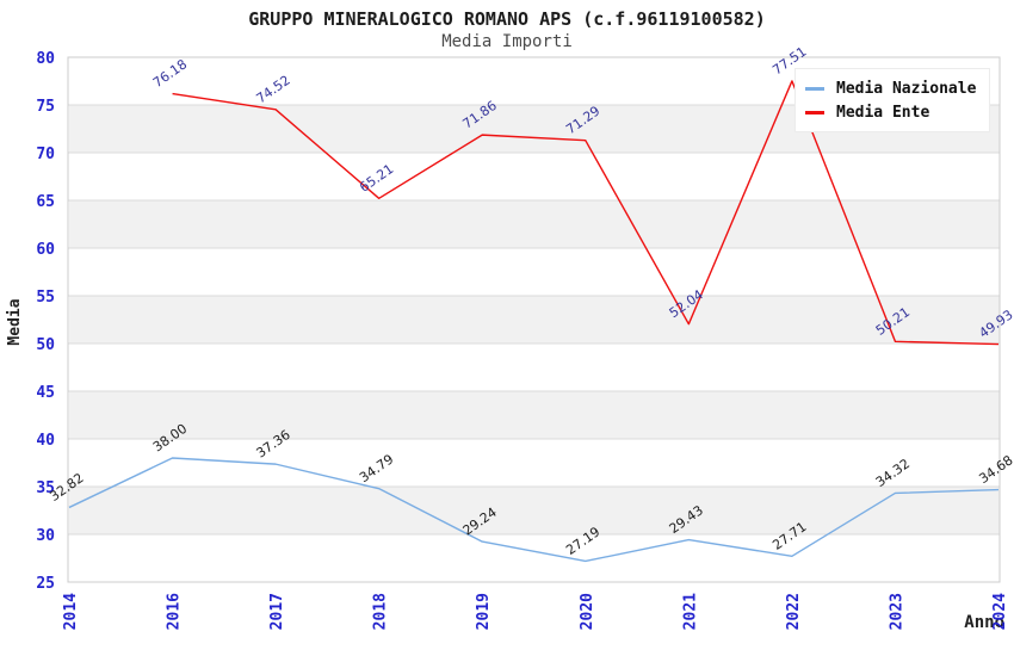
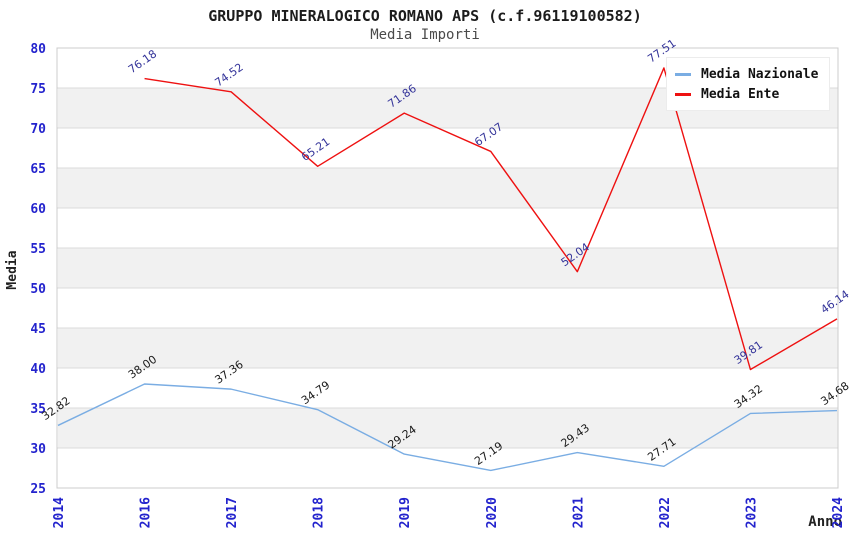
Media Ente/2020: 71.29 -> 67.07
Media Ente/2023: 50.21 -> 39.81
Media Ente/2024: 49.93 -> 46.14
